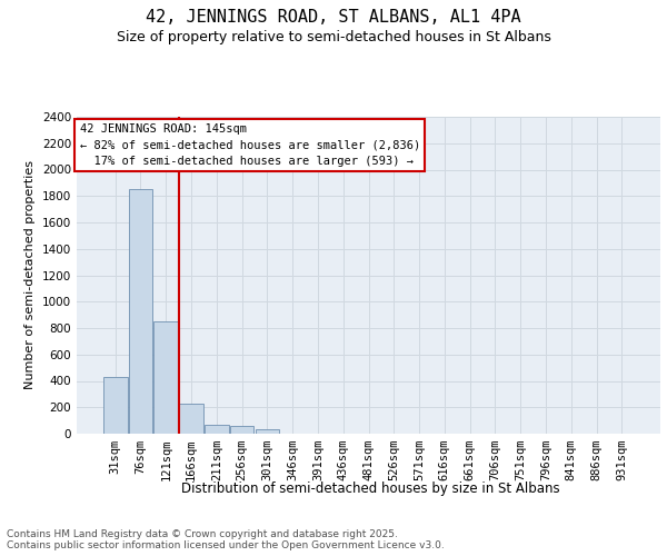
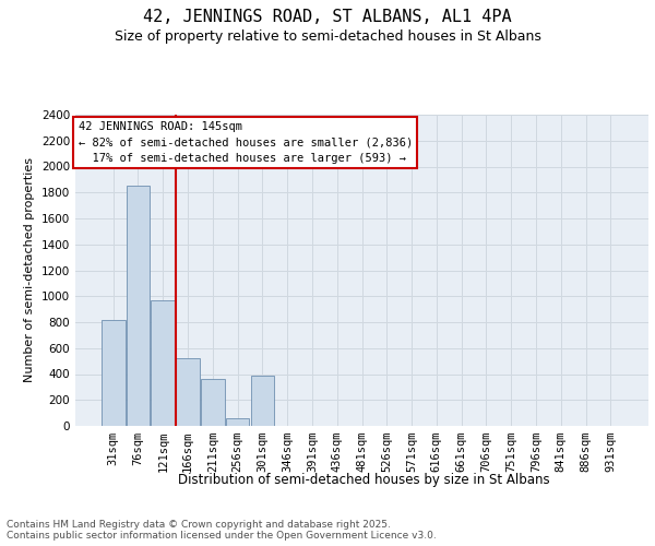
31sqm: 430 -> 820
121sqm: 850 -> 970
166sqm: 220 -> 520
211sqm: 70 -> 360
301sqm: 30 -> 390
